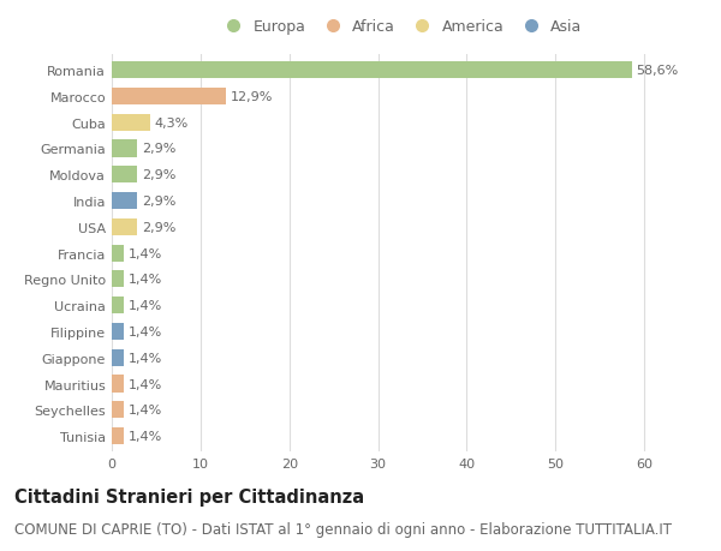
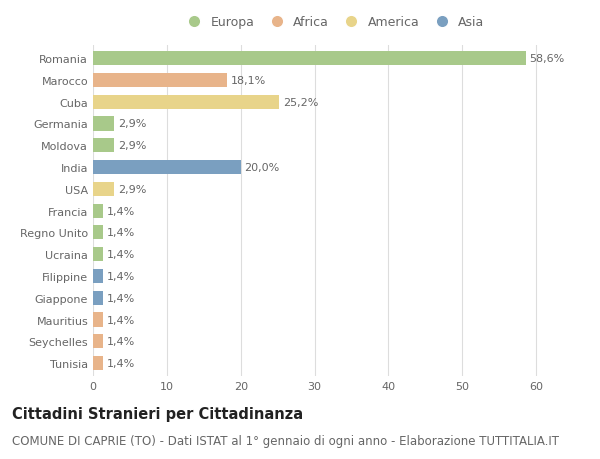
Marocco: 12,9% -> 18,1%
Cuba: 4,3% -> 25,2%
India: 2,9% -> 20,0%
